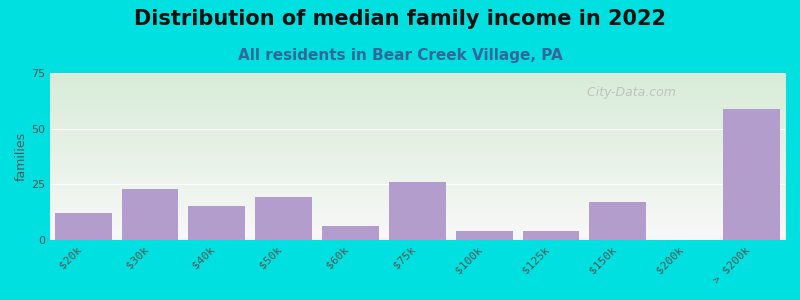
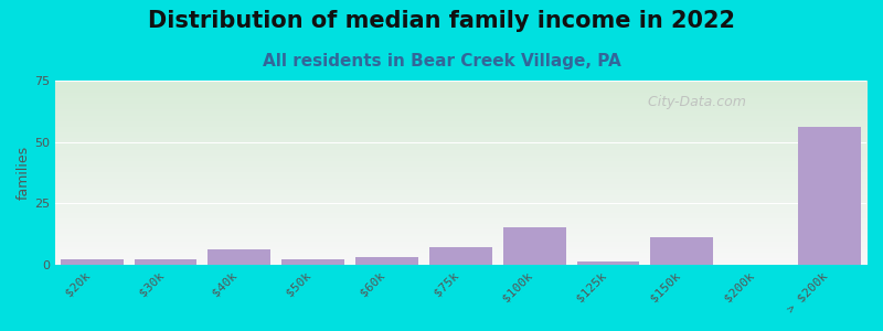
$20k: 12 -> 2
$30k: 23 -> 2
$40k: 15 -> 6
$50k: 19 -> 2
$60k: 6 -> 3
$75k: 26 -> 7
$100k: 4 -> 15
$125k: 4 -> 1
$150k: 17 -> 11
> $200k: 59 -> 56
